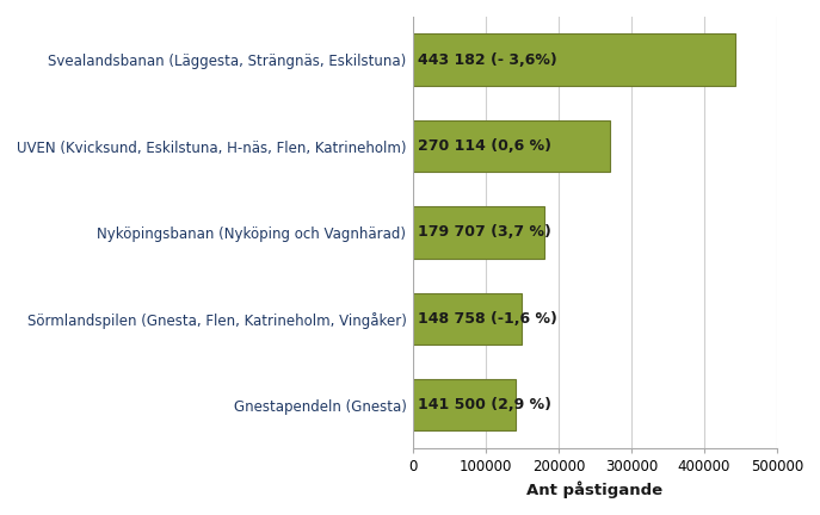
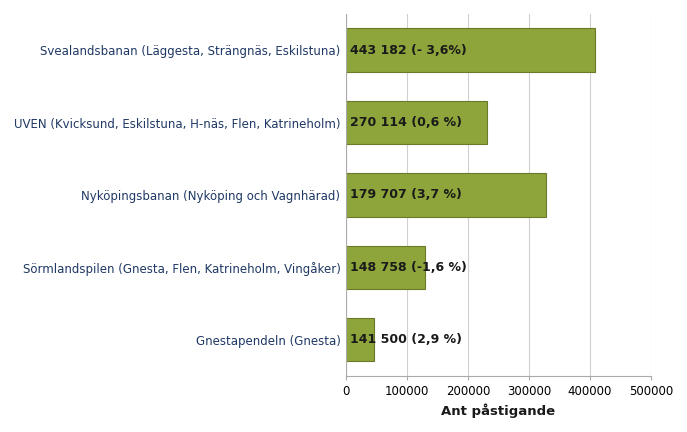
Svealandsbanan (Läggesta, Strängnäs, Eskilstuna): 443000 -> 408000
UVEN (Kvicksund, Eskilstuna, H-näs, Flen, Katrineholm): 270000 -> 232000
Nyköpingsbanan (Nyköping och Vagnhärad): 180000 -> 328000
Sörmlandspilen (Gnesta, Flen, Katrineholm, Vingåker): 149000 -> 130000
Gnestapendeln (Gnesta): 142000 -> 46000
